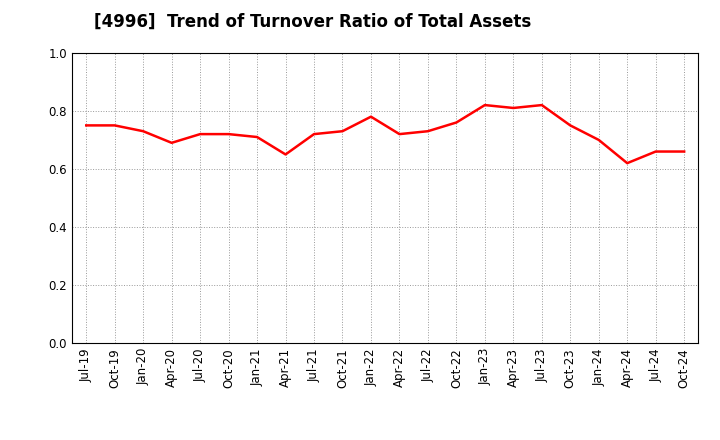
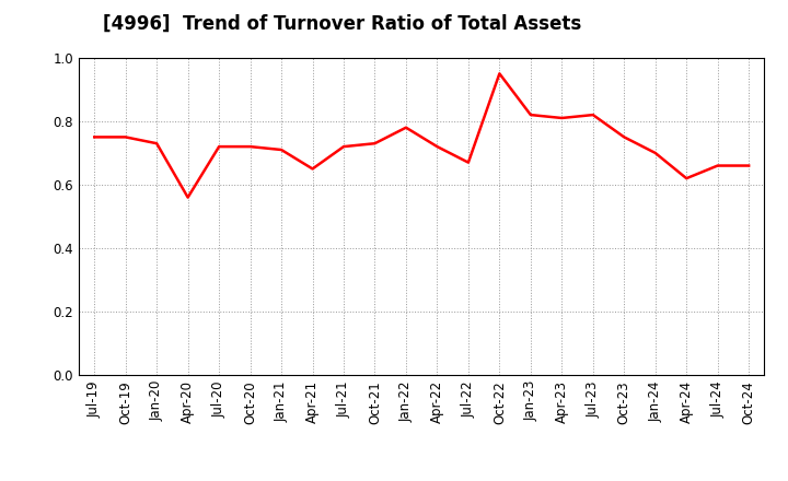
Apr-20: 0.69 -> 0.56
Jul-22: 0.73 -> 0.67
Oct-22: 0.76 -> 0.95
